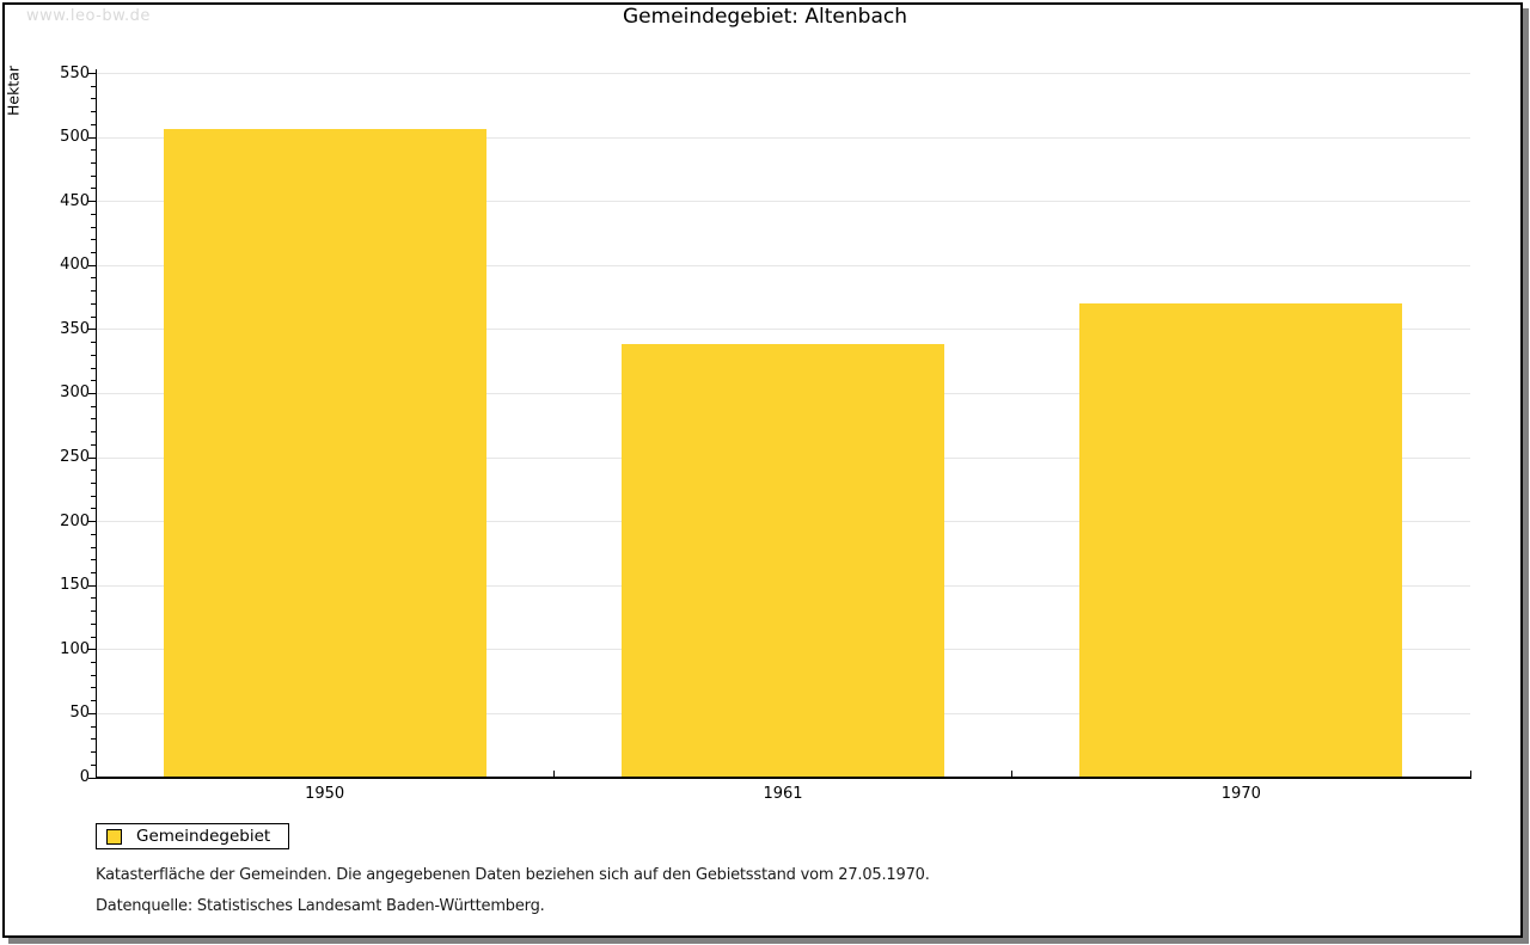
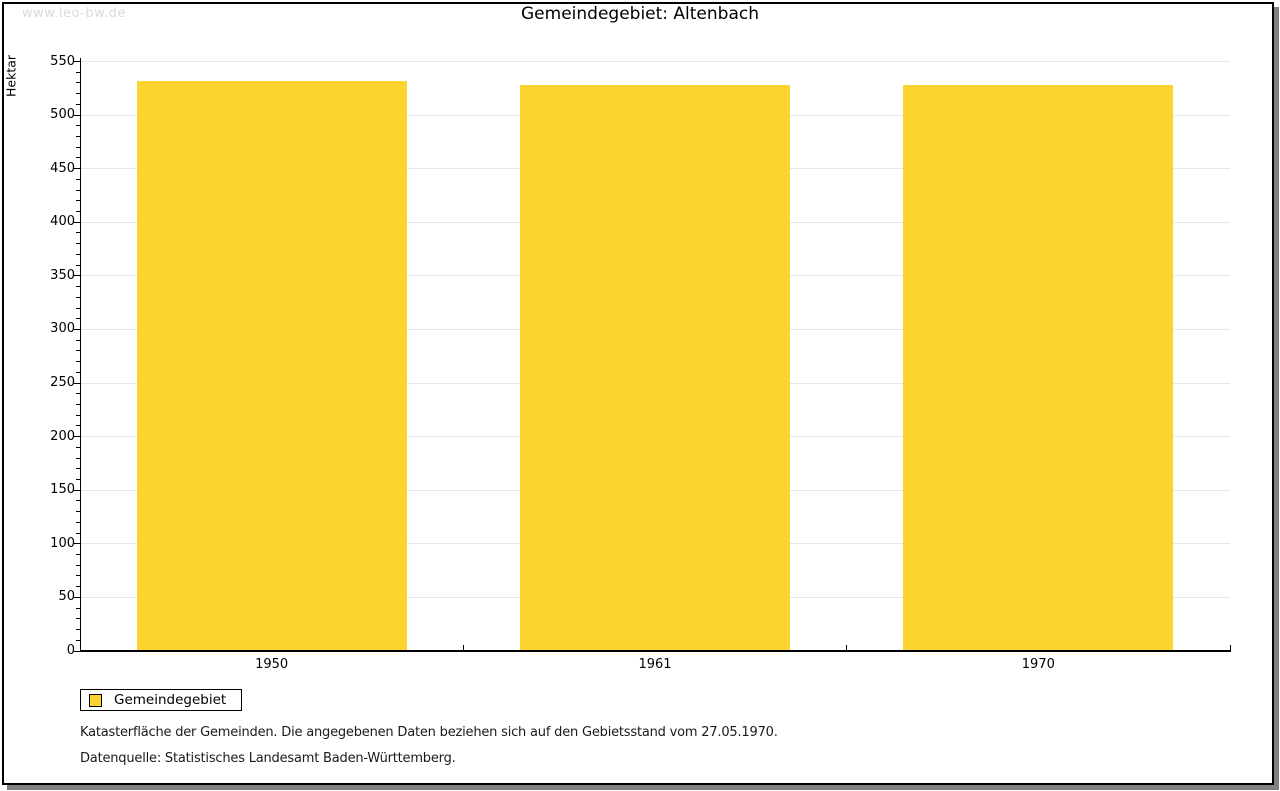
1950: 507 -> 532
1961: 339 -> 528
1970: 370 -> 528
